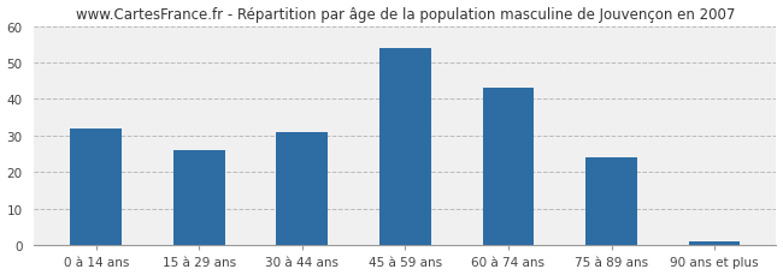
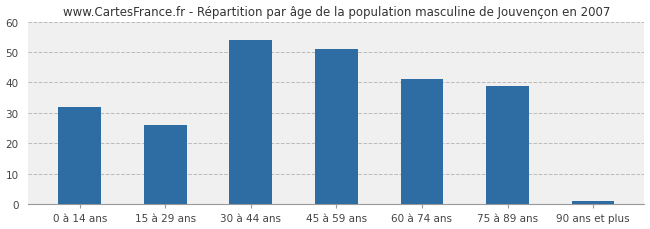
30 à 44 ans: 31 -> 54
45 à 59 ans: 54 -> 51
60 à 74 ans: 43 -> 41
75 à 89 ans: 24 -> 39
